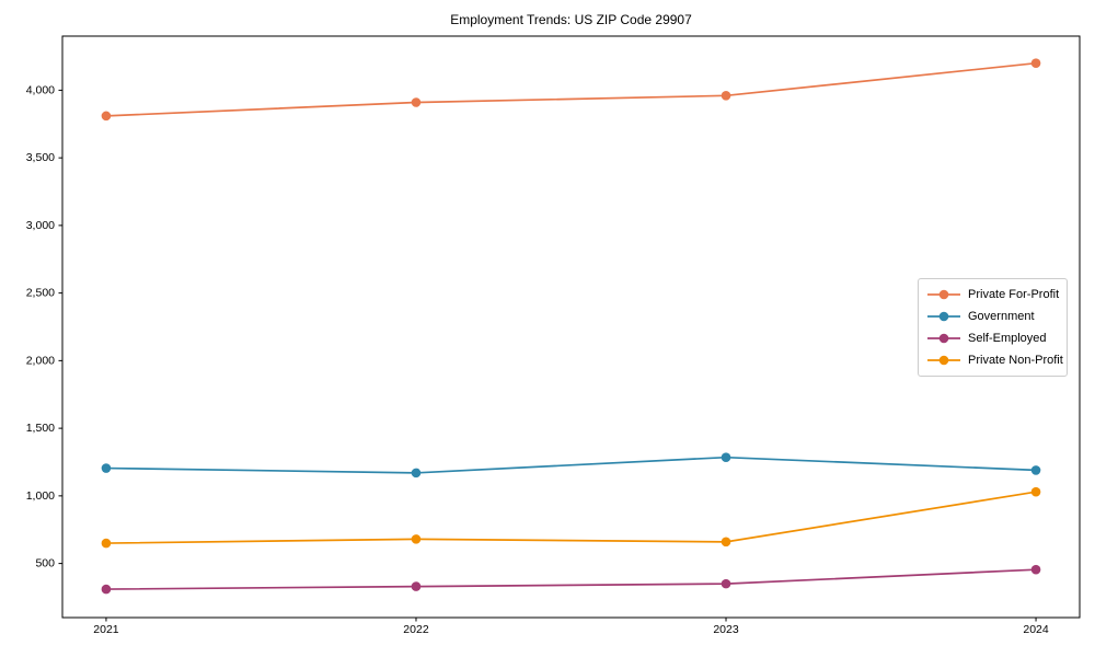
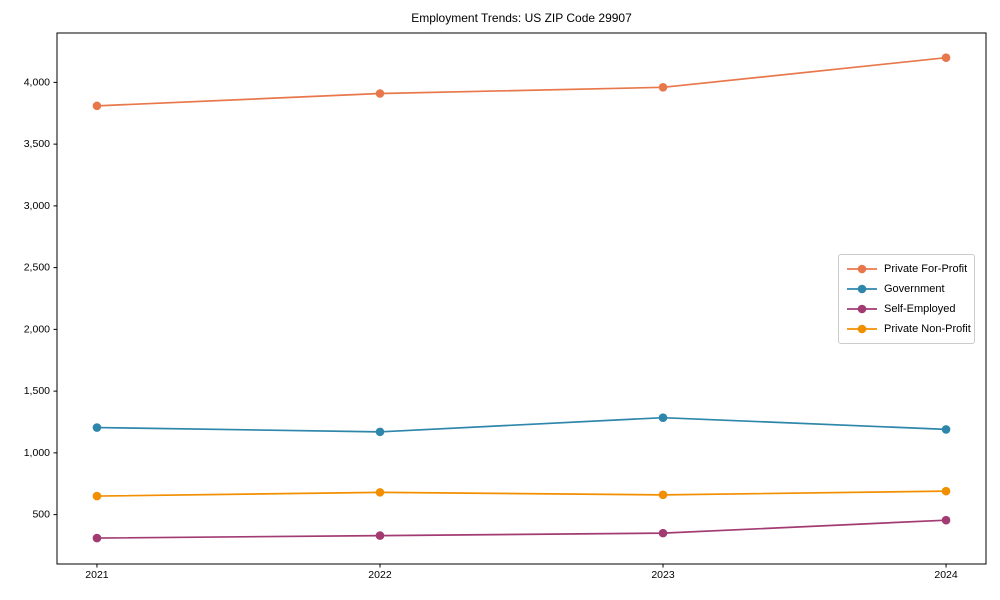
Private Non-Profit/2024: 1030 -> 690
